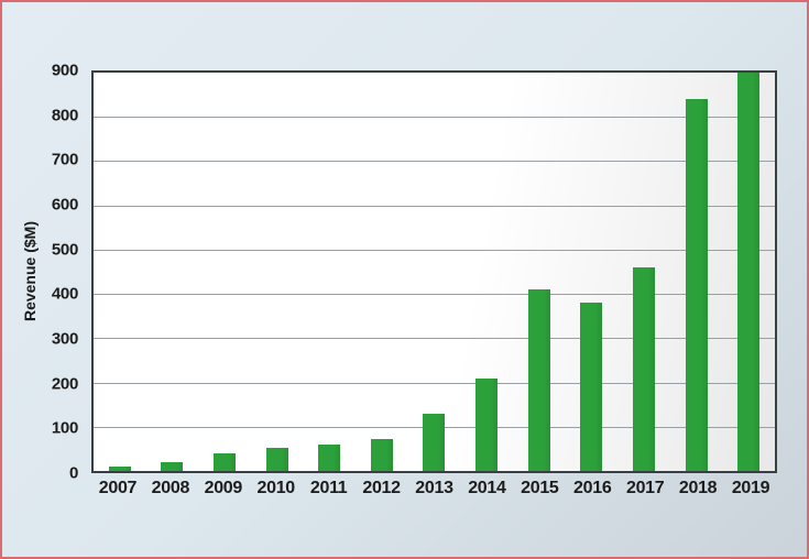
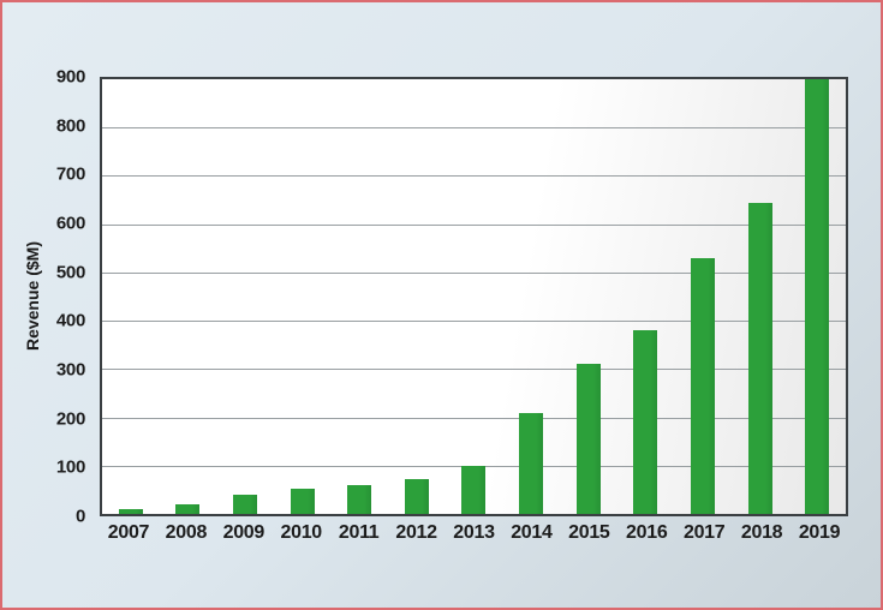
2013: 130 -> 100
2015: 410 -> 310
2017: 460 -> 530
2018: 840 -> 640
